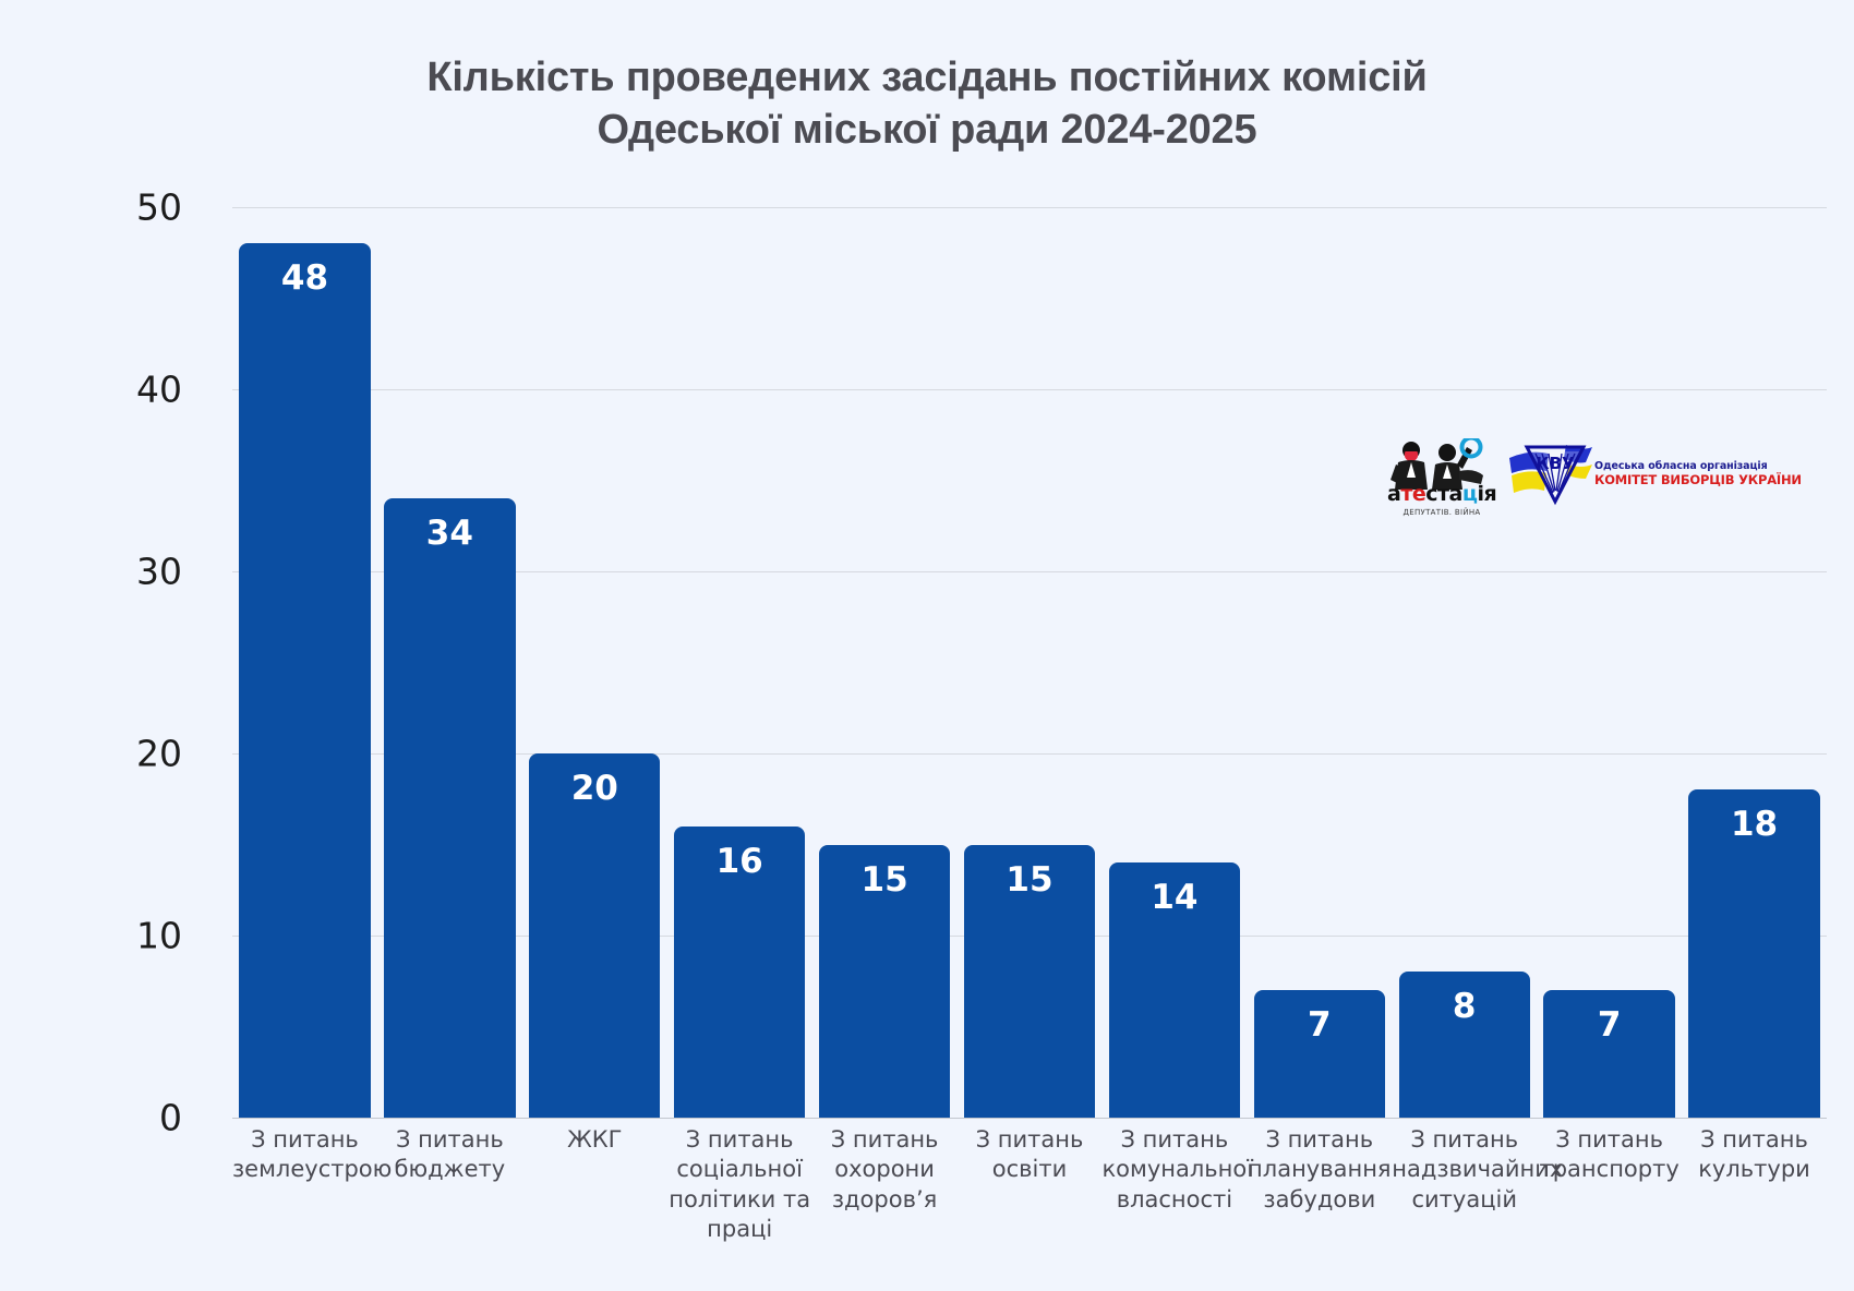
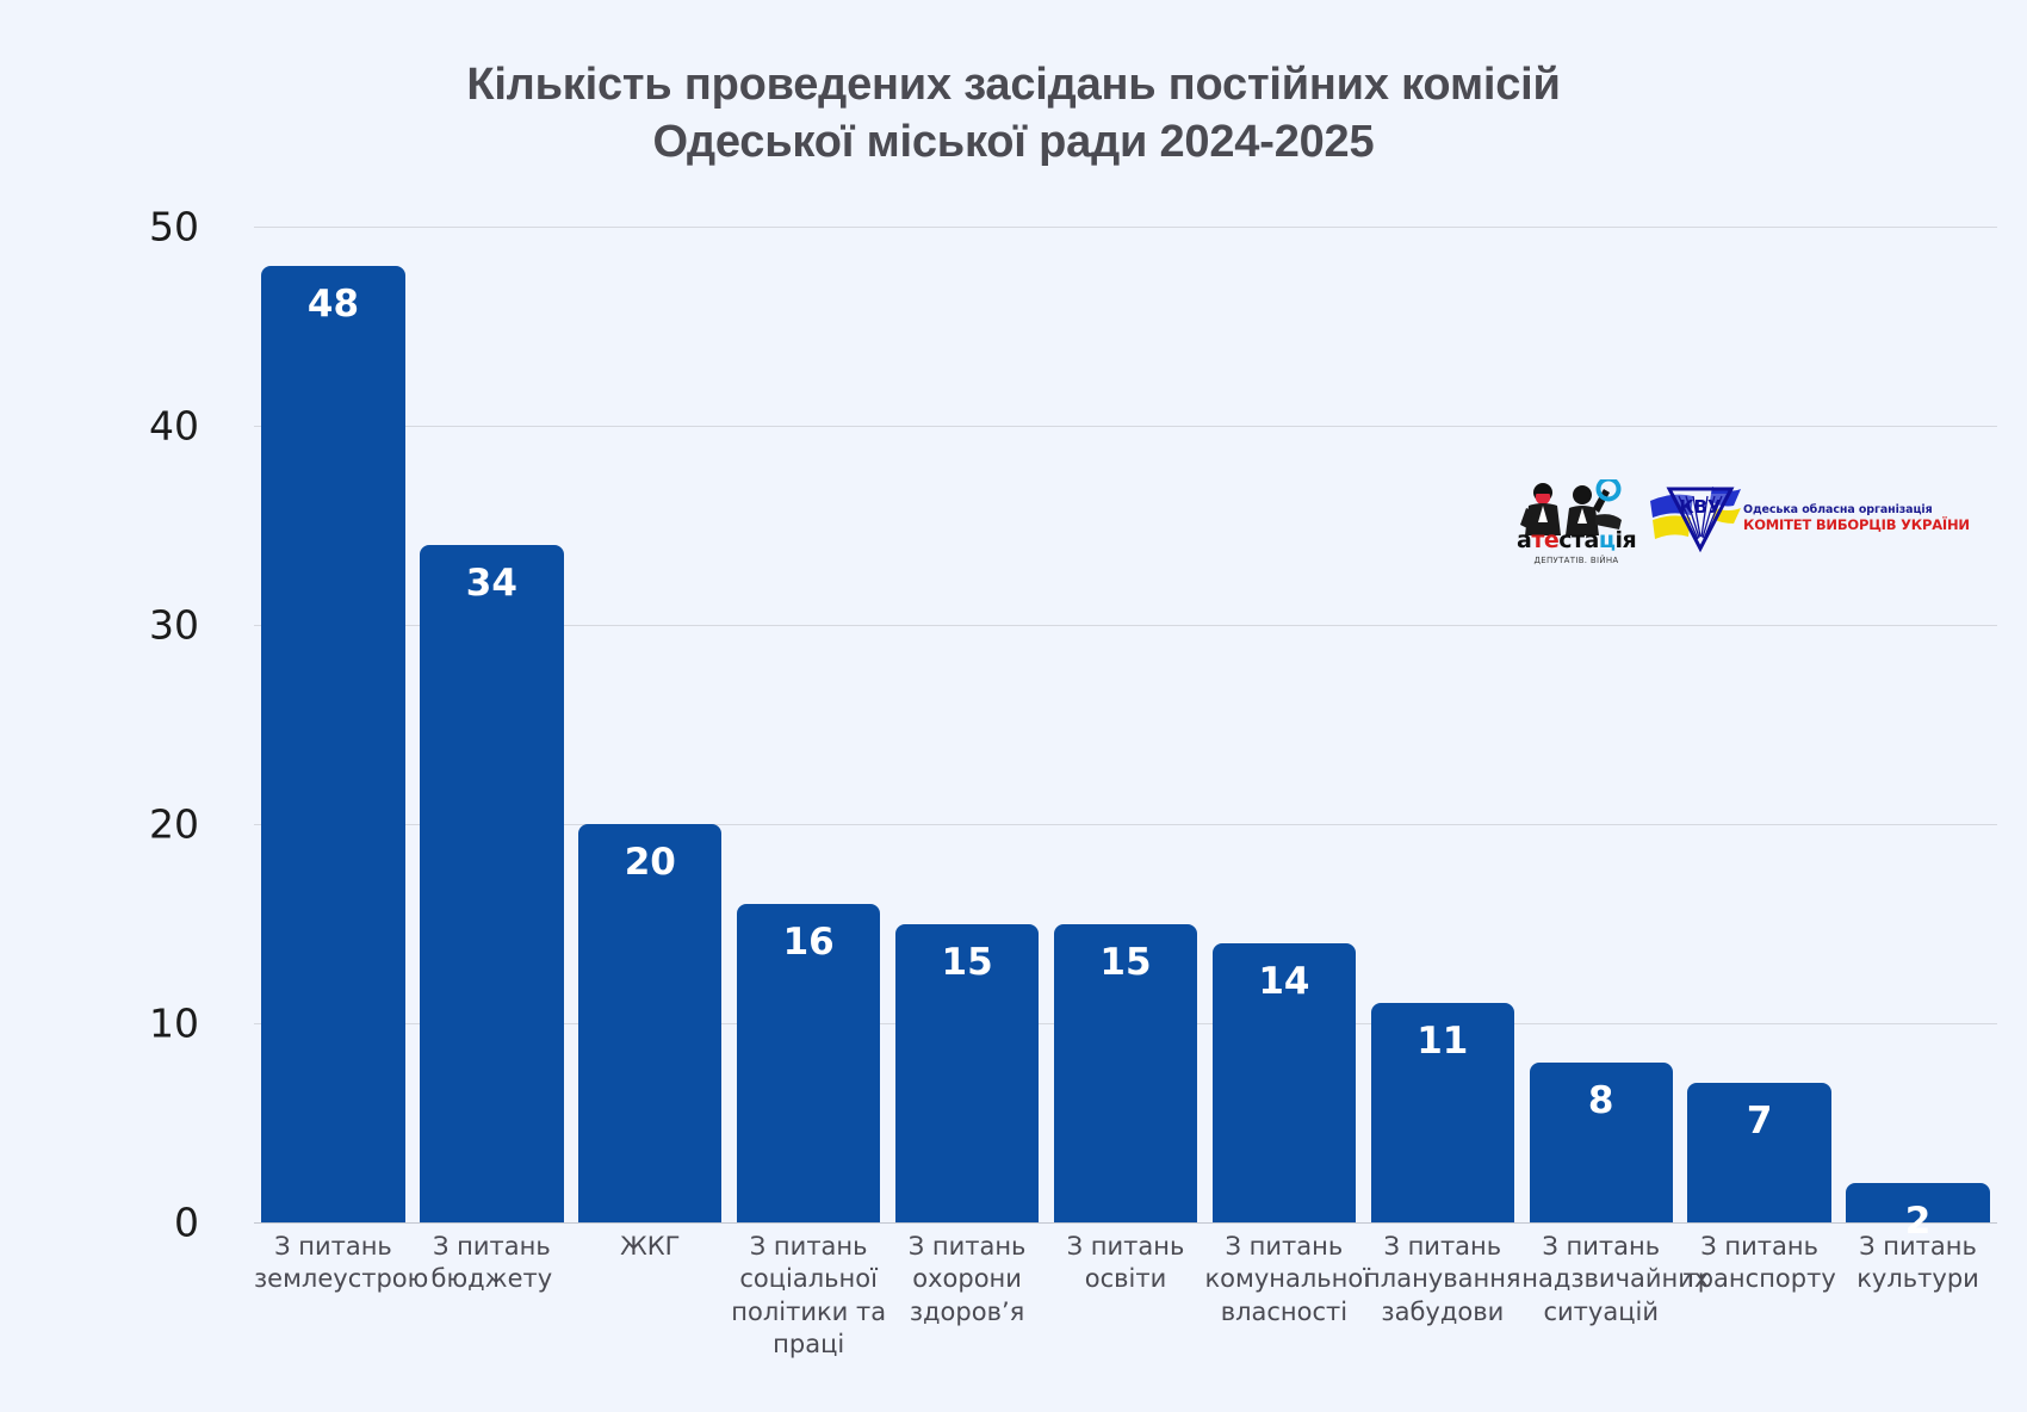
З питань планування забудови: 7 -> 11
З питань культури: 18 -> 2
